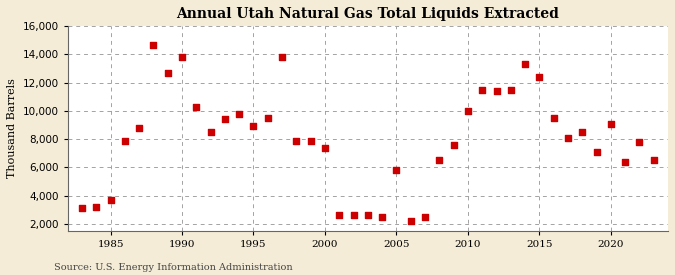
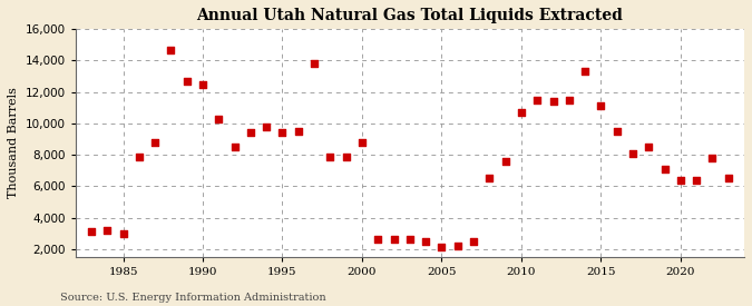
1985: 3,700 -> 3,000
1990: 13,800 -> 12,500
1995: 8,900 -> 9,400
2000: 7,400 -> 8,800
2005: 5,800 -> 2,100
2010: 10,000 -> 10,700
2015: 12,400 -> 11,100
2020: 9,100 -> 6,400
